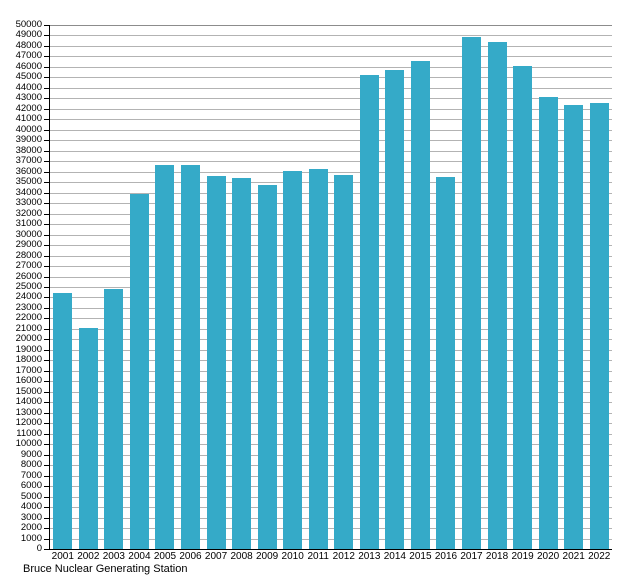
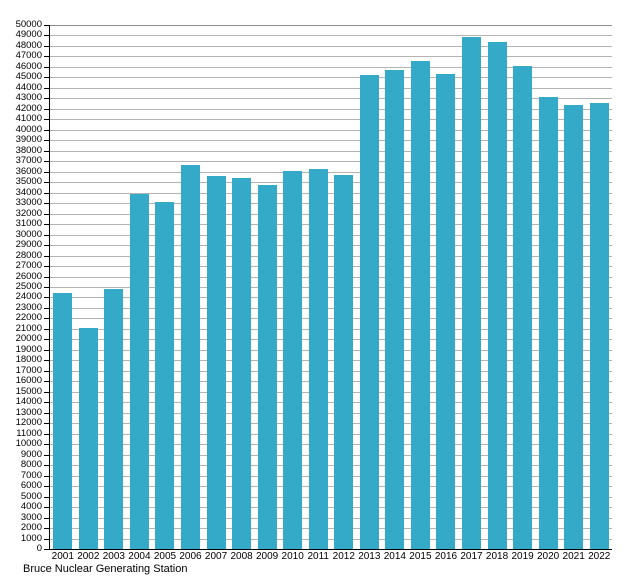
2005: 36600 -> 33100
2016: 35500 -> 45300
